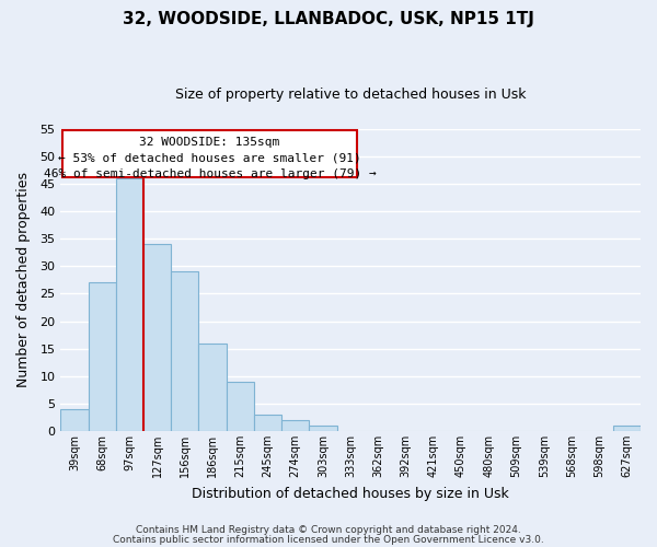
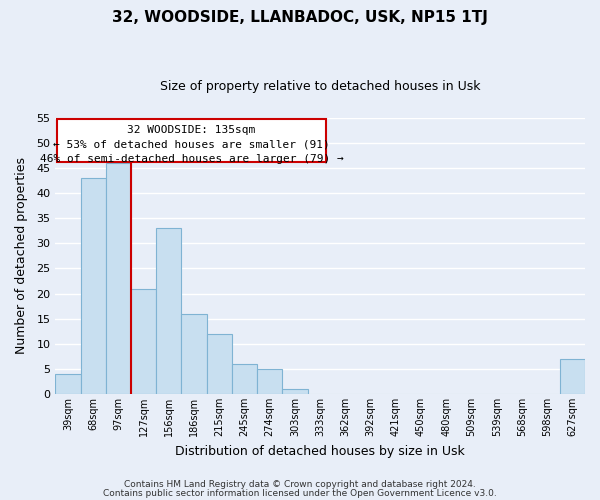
68sqm: 27 -> 43
127sqm: 34 -> 21
156sqm: 29 -> 33
215sqm: 9 -> 12
245sqm: 3 -> 6
274sqm: 2 -> 5
627sqm: 1 -> 7
